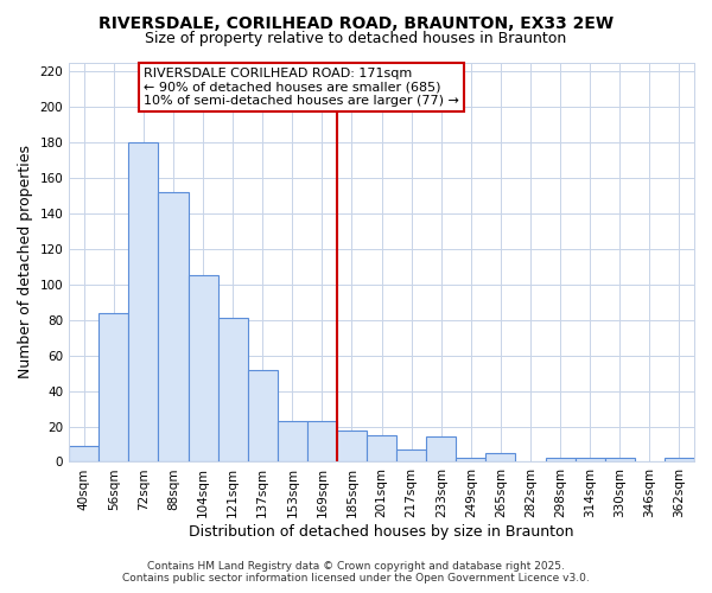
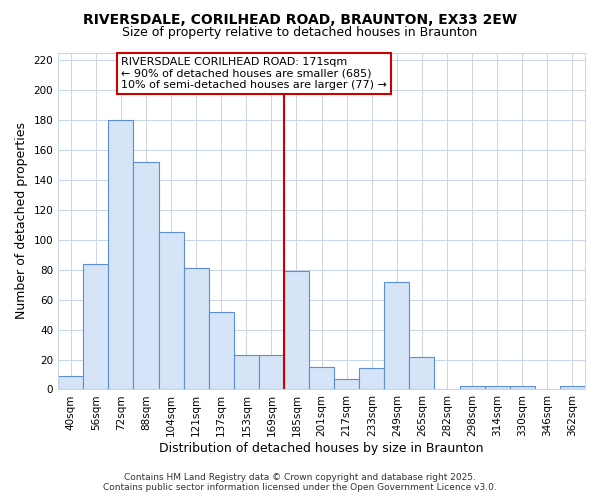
185sqm: 18 -> 79
249sqm: 2 -> 72
265sqm: 5 -> 22
